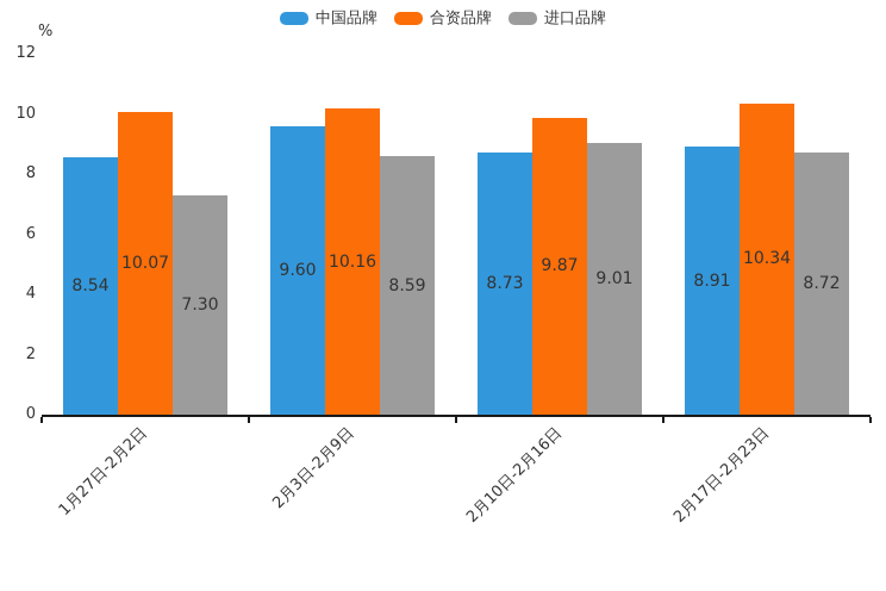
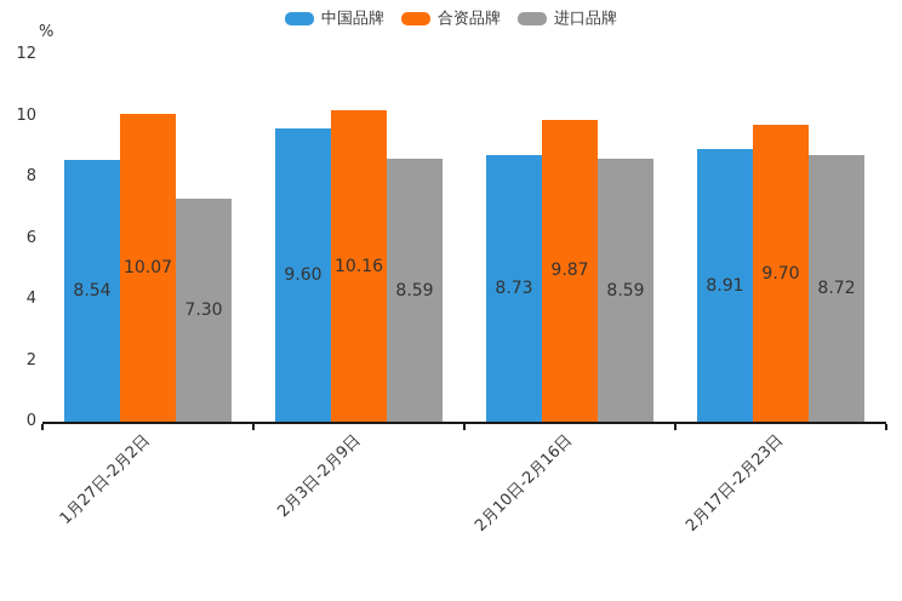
进口品牌/2月10日-2月16日: 9.01 -> 8.59
合资品牌/2月17日-2月23日: 10.34 -> 9.70
